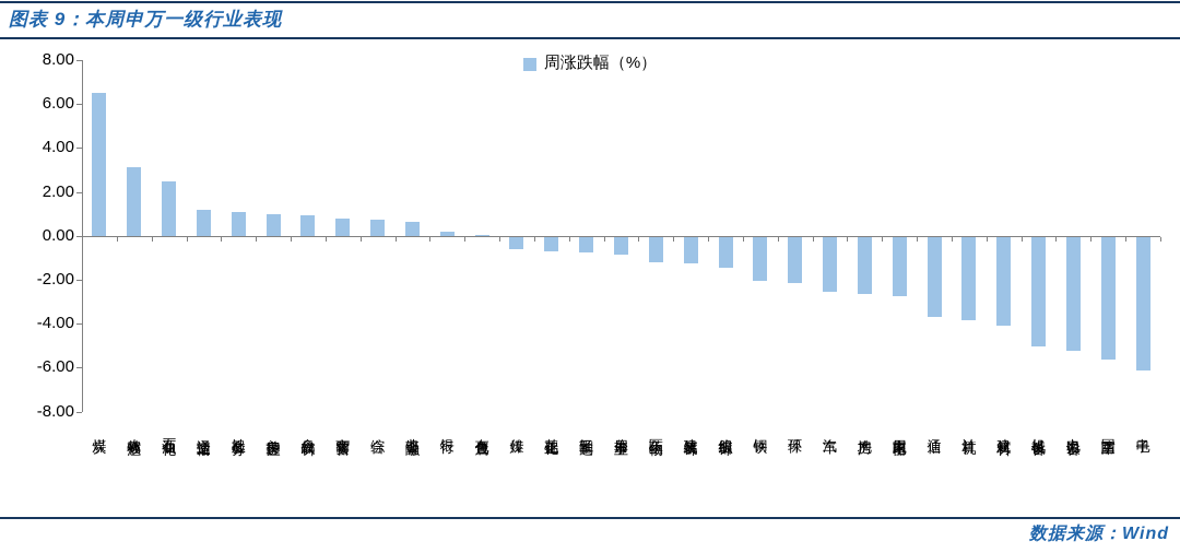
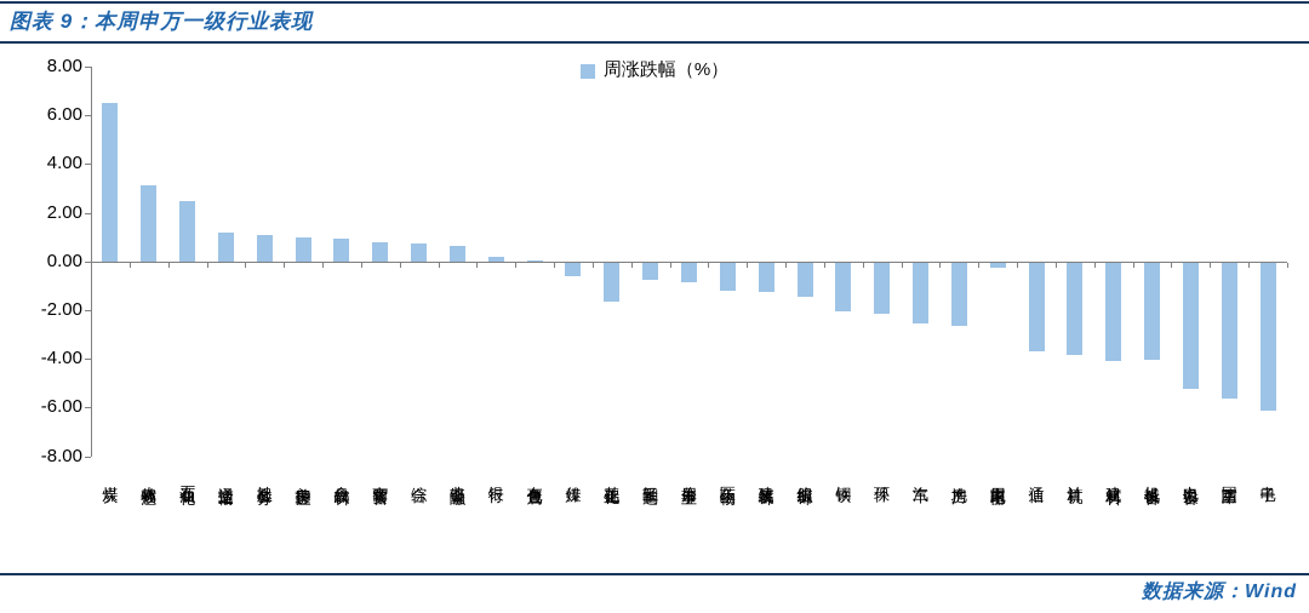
基础化工: -0.7 -> -1.6
家用电器: -2.7 -> -0.2
机械设备: -5.0 -> -4.0
